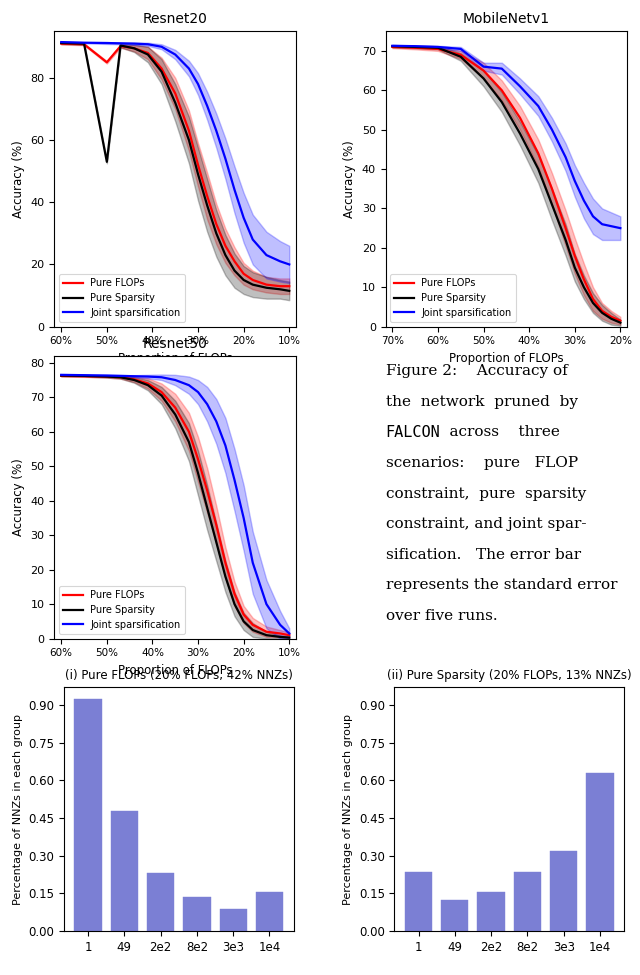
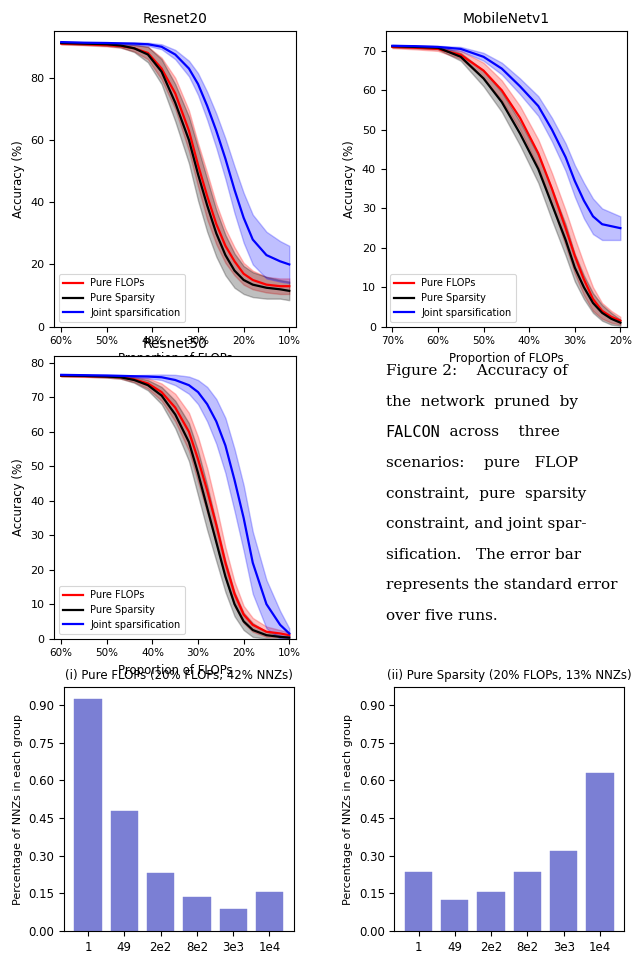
Resnet20/Pure FLOPs/50%: 85.0 -> 90.5
Resnet20/Pure Sparsity/50%: 53.0 -> 90.8
MobileNetv1/Joint sparsification/50%: 66.0 -> 68.5
